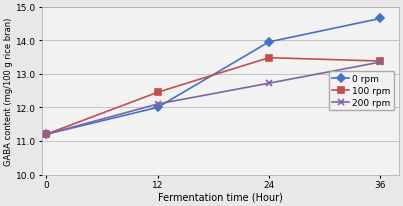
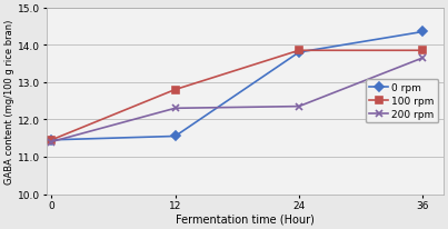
0 rpm/0: 11.20 -> 11.45
100 rpm/0: 11.20 -> 11.45
200 rpm/0: 11.20 -> 11.40
0 rpm/12: 12.00 -> 11.55
100 rpm/12: 12.45 -> 12.80
200 rpm/12: 12.10 -> 12.30
0 rpm/24: 13.95 -> 13.80
100 rpm/24: 13.48 -> 13.85
200 rpm/24: 12.72 -> 12.35
0 rpm/36: 14.65 -> 14.35
100 rpm/36: 13.38 -> 13.85
200 rpm/36: 13.35 -> 13.65
